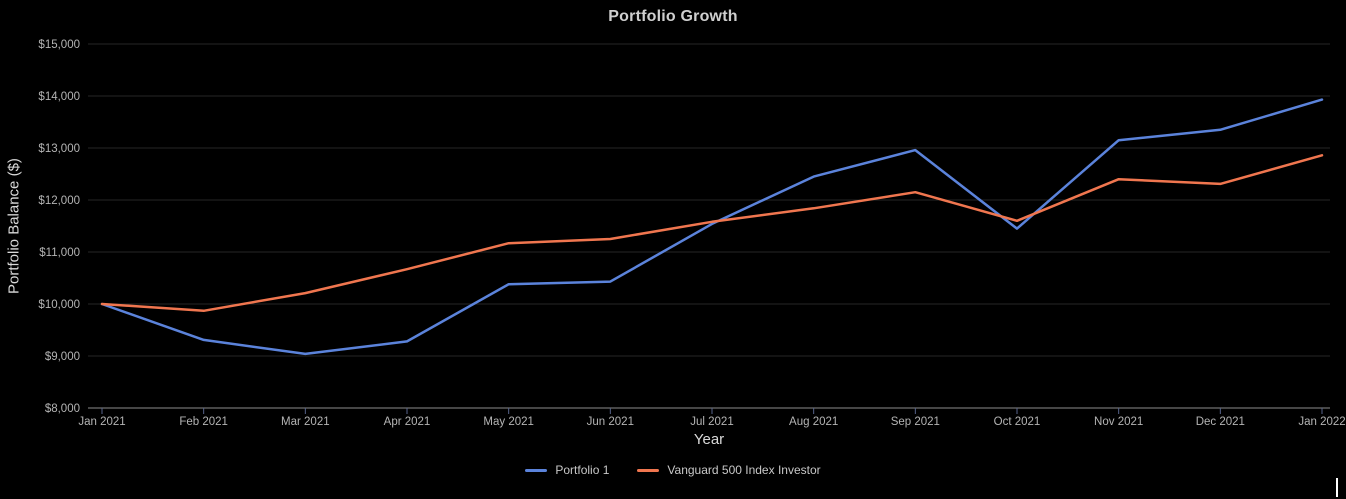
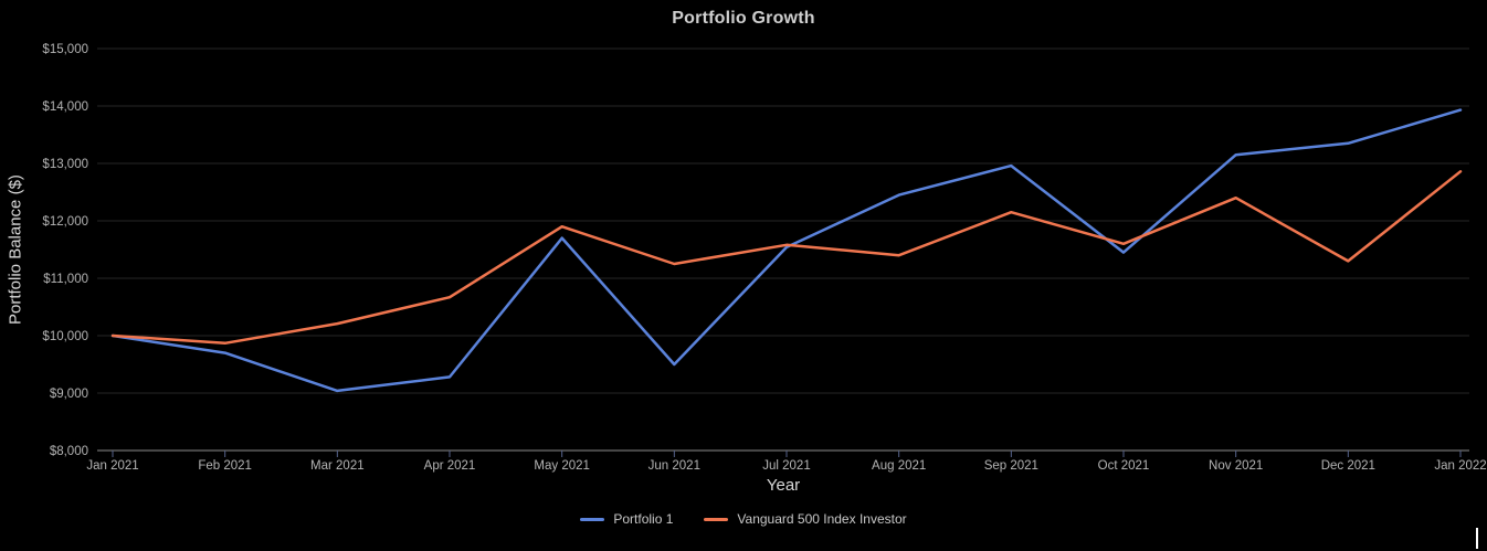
Portfolio 1/Feb 2021: $9300 -> $9700
Portfolio 1/May 2021: $10400 -> $11700
Vanguard 500 Index Investor/May 2021: $11200 -> $11900
Portfolio 1/Jun 2021: $10400 -> $9500
Vanguard 500 Index Investor/Aug 2021: $11800 -> $11400
Vanguard 500 Index Investor/Dec 2021: $12300 -> $11300
